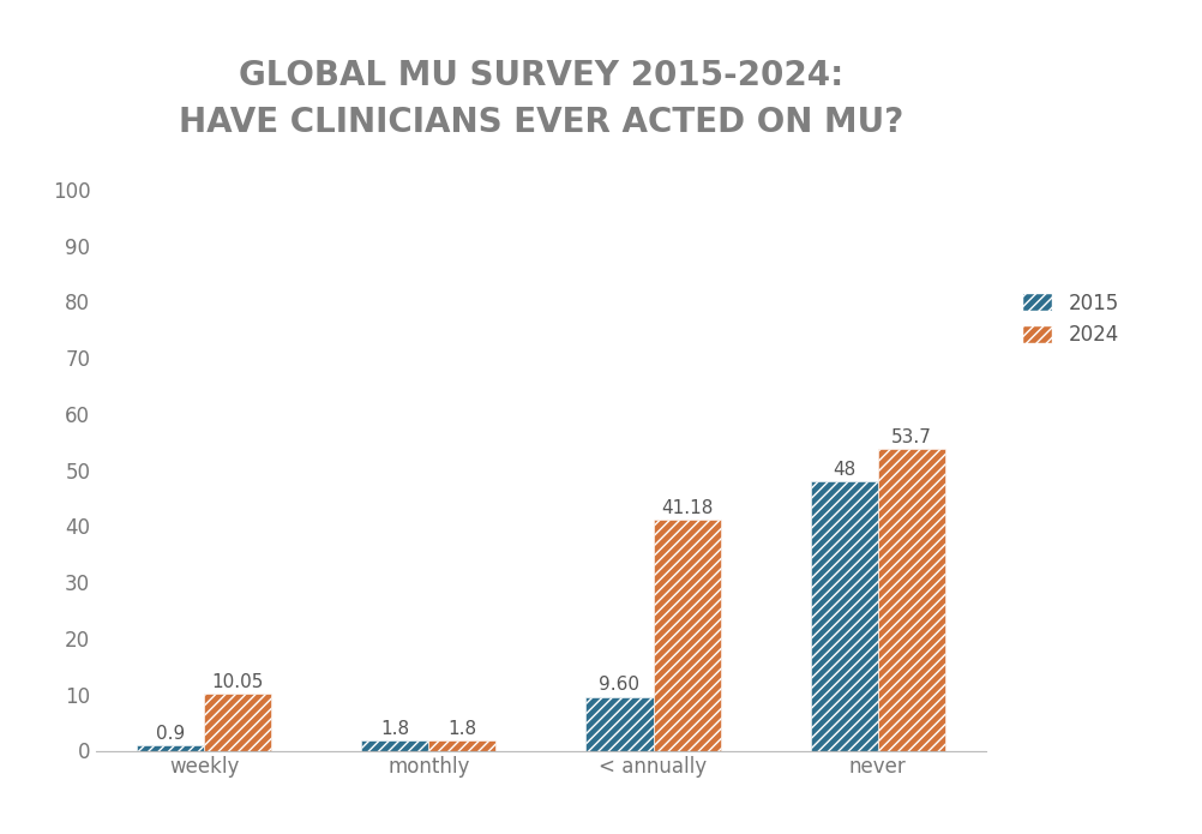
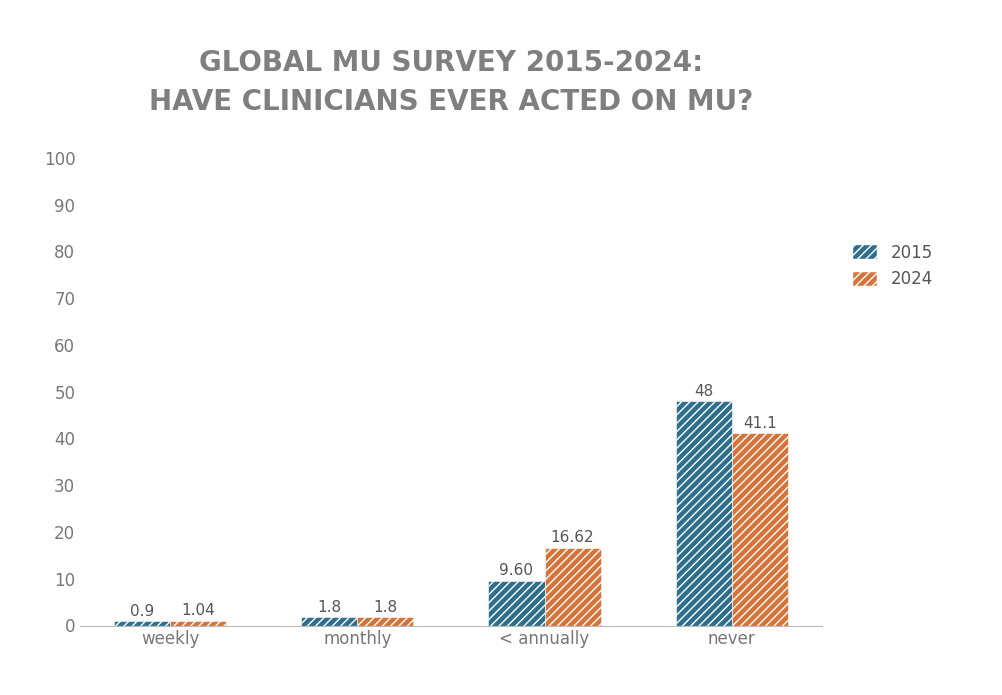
2024/weekly: 10.05 -> 1.04
2024/< annually: 41.18 -> 16.62
2024/never: 53.7 -> 41.1
